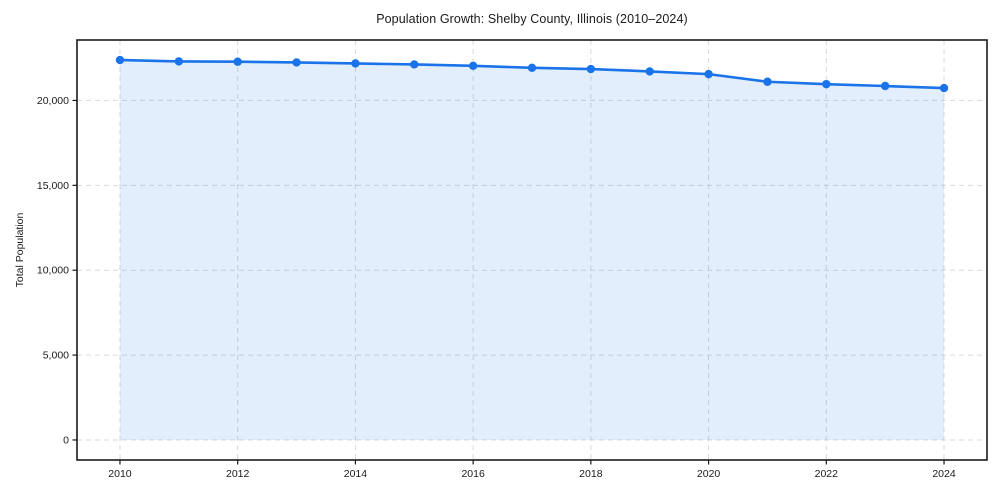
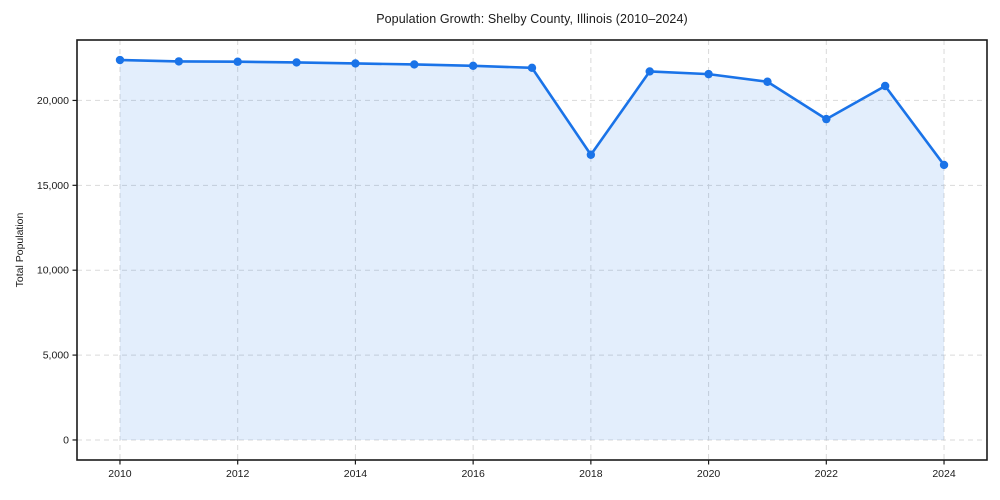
2018: 21800 -> 16800
2022: 21000 -> 18900
2024: 20700 -> 16200
